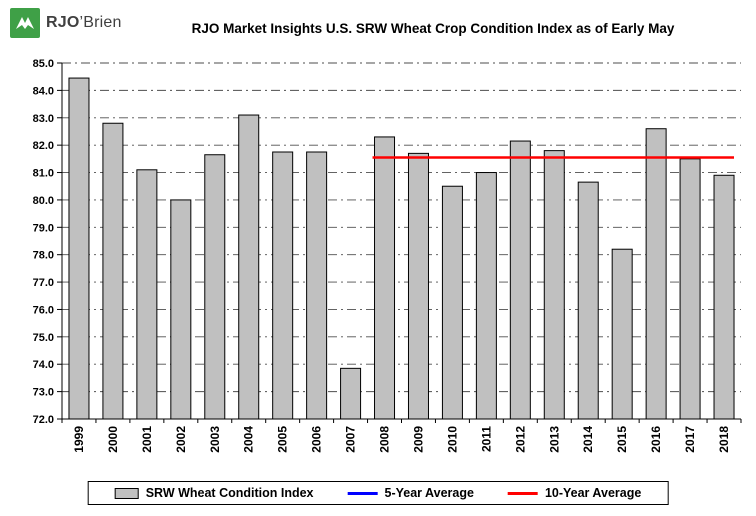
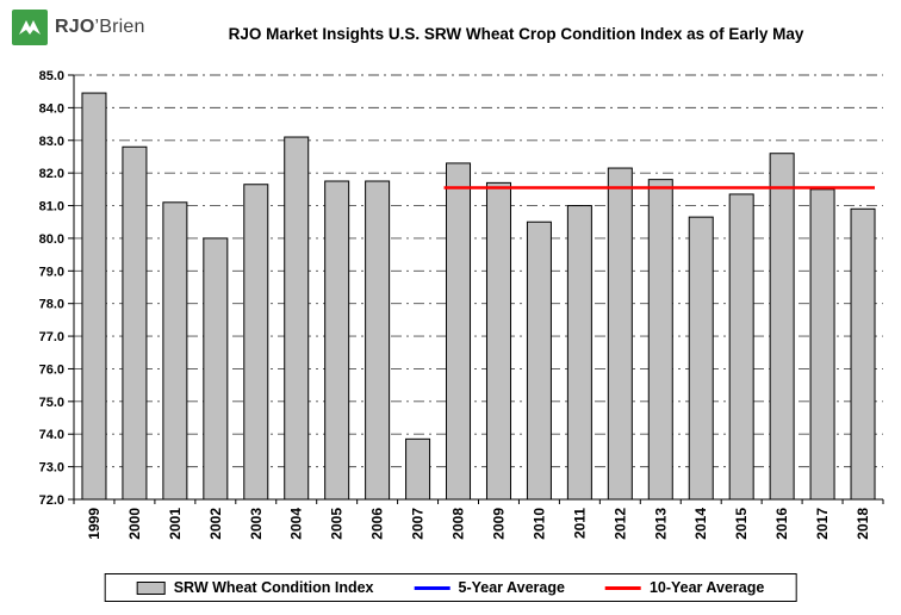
2015: 78.2 -> 81.3
